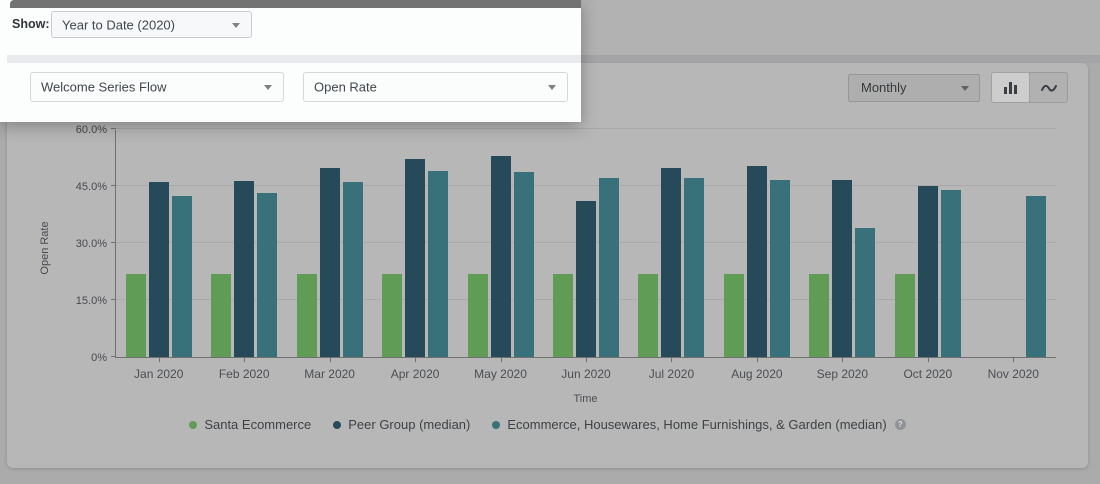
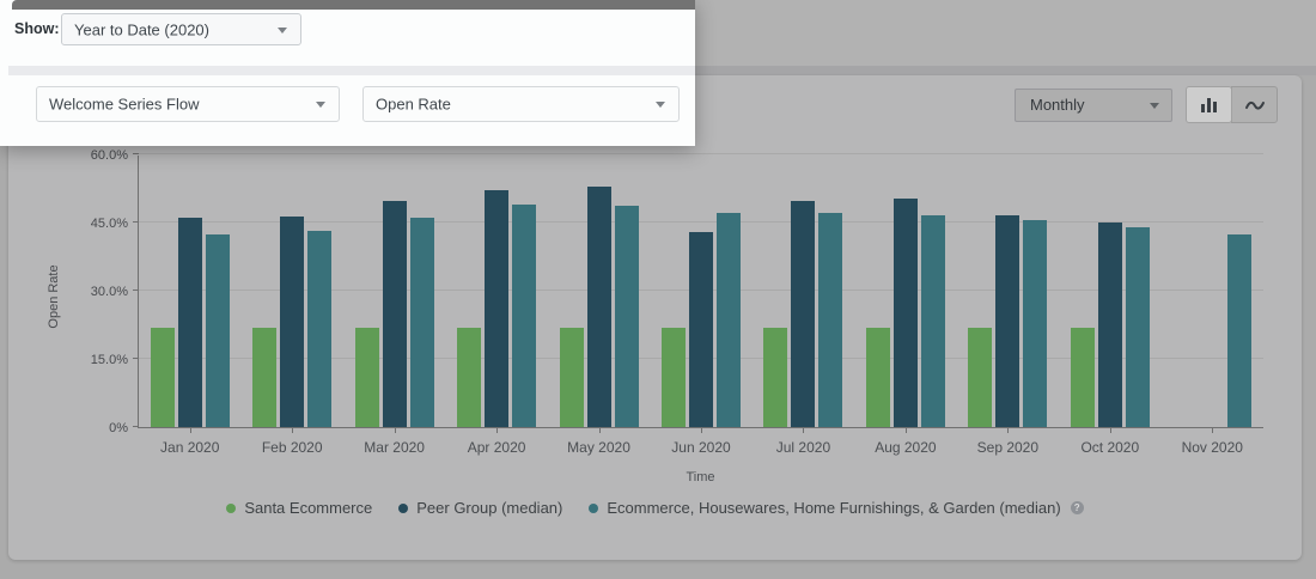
Peer Group (median)/Jun 2020: 41% -> 43%
Ecommerce, Housewares, Home Furnishings, & Garden (median)/Sep 2020: 34% -> 46%
